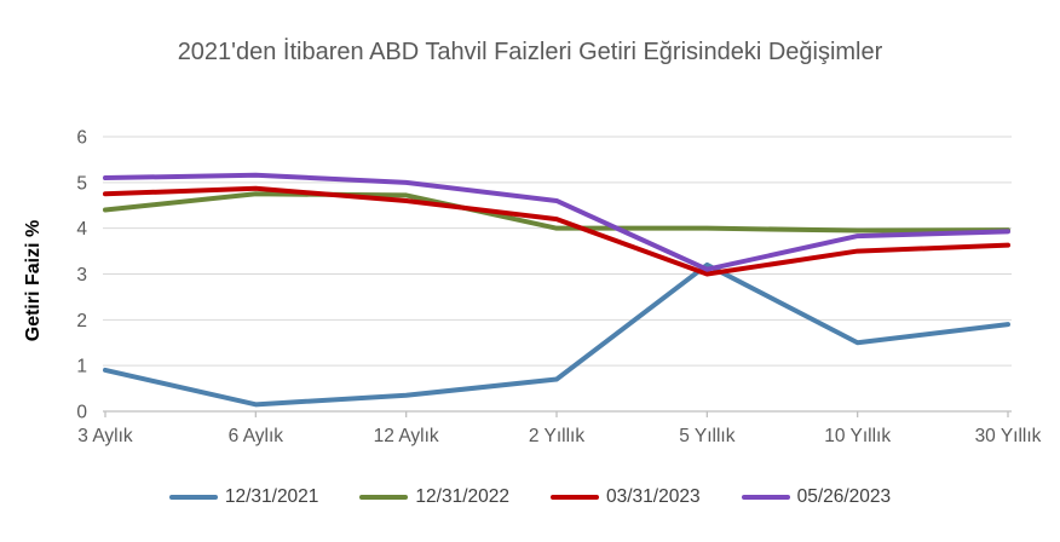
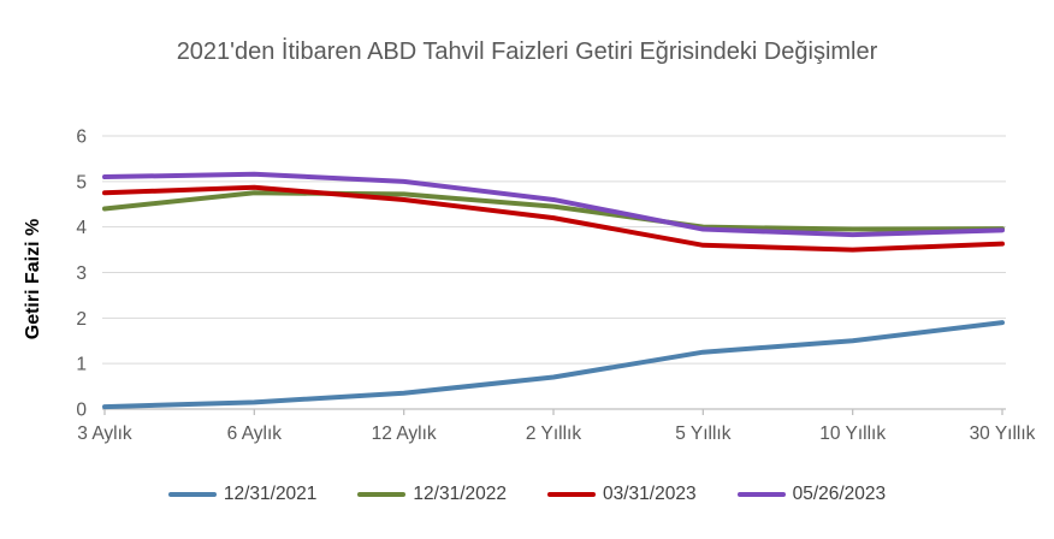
12/31/2021/3 Aylık: 0.9 -> 0.1
12/31/2022/2 Yıllık: 4.0 -> 4.5
12/31/2021/5 Yıllık: 3.2 -> 1.2
03/31/2023/5 Yıllık: 3.0 -> 3.6
05/26/2023/5 Yıllık: 3.1 -> 4.0
